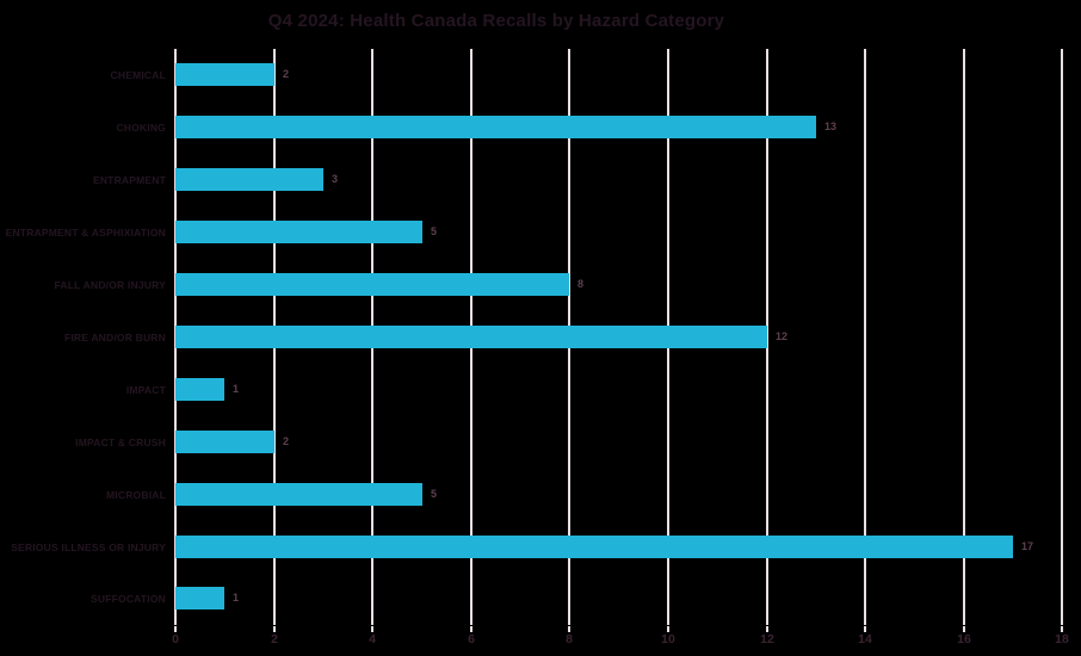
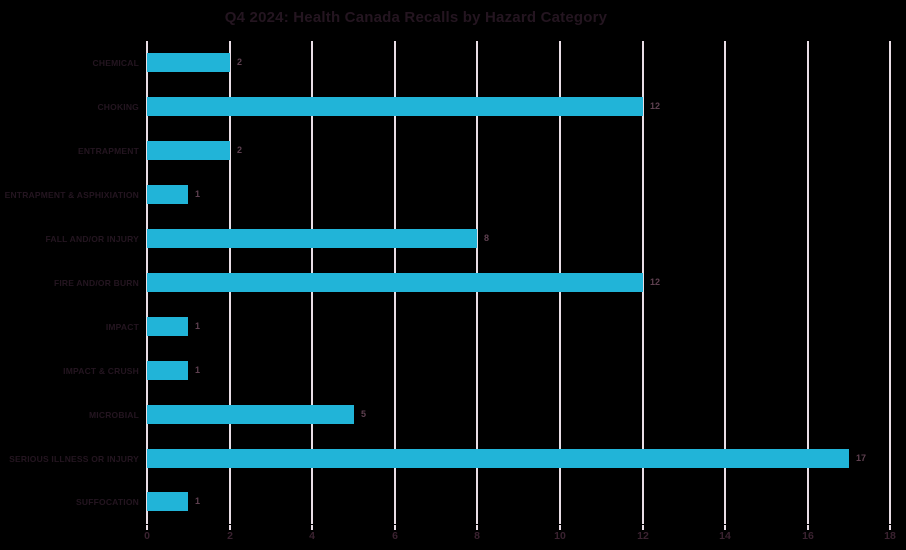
CHOKING: 13 -> 12
ENTRAPMENT: 3 -> 2
ENTRAPMENT & ASPHIXIATION: 5 -> 1
IMPACT & CRUSH: 2 -> 1
